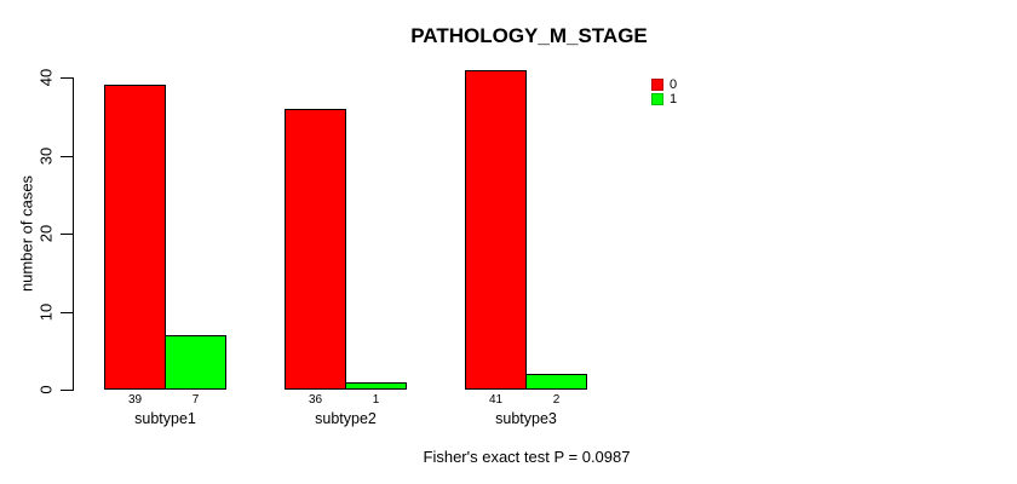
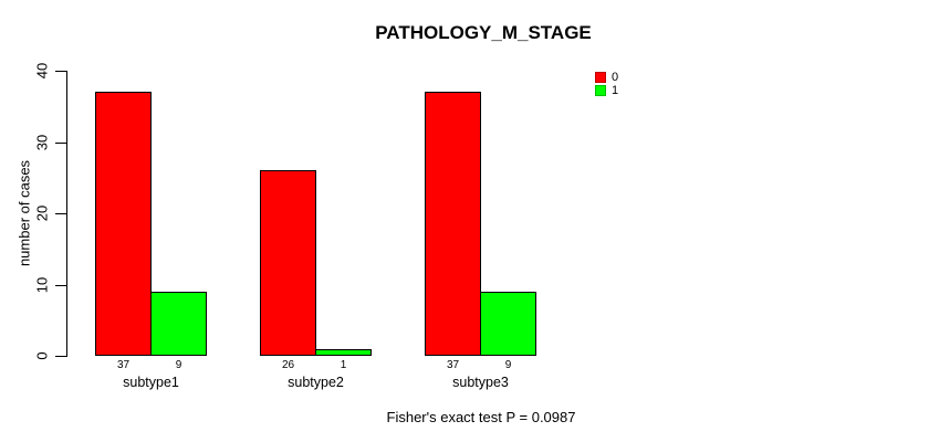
0/subtype1: 39 -> 37
1/subtype1: 7 -> 9
0/subtype2: 36 -> 26
0/subtype3: 41 -> 37
1/subtype3: 2 -> 9
